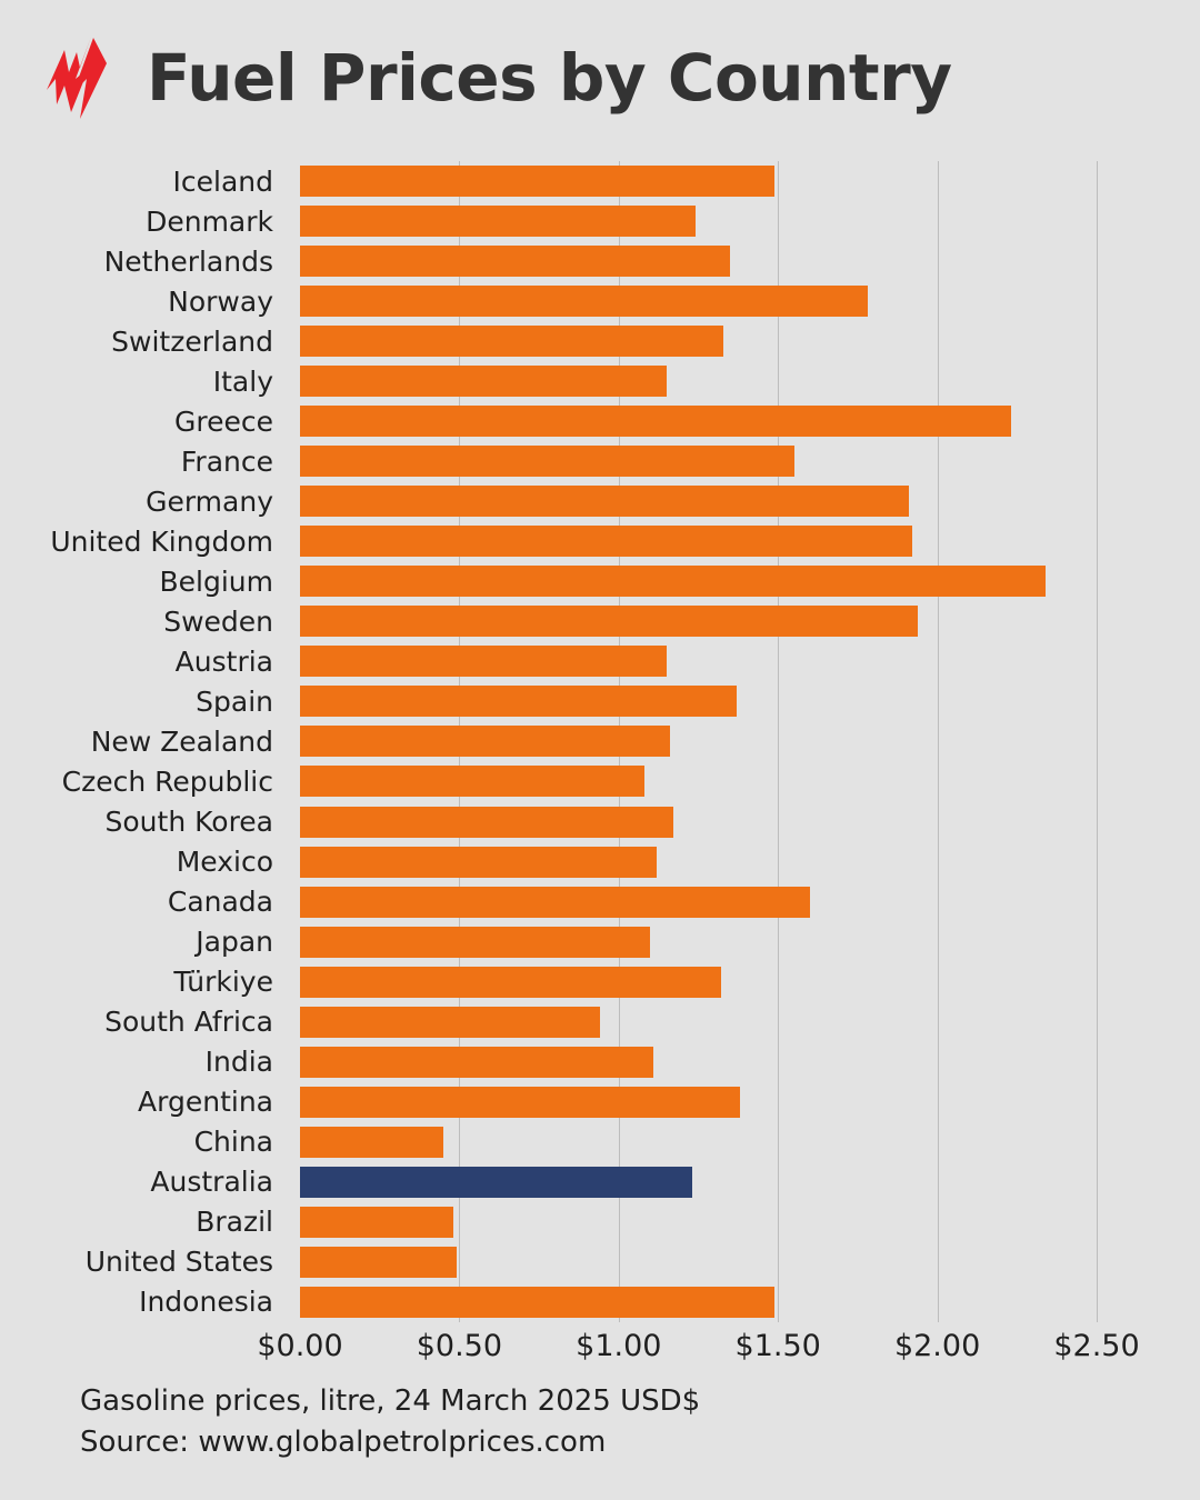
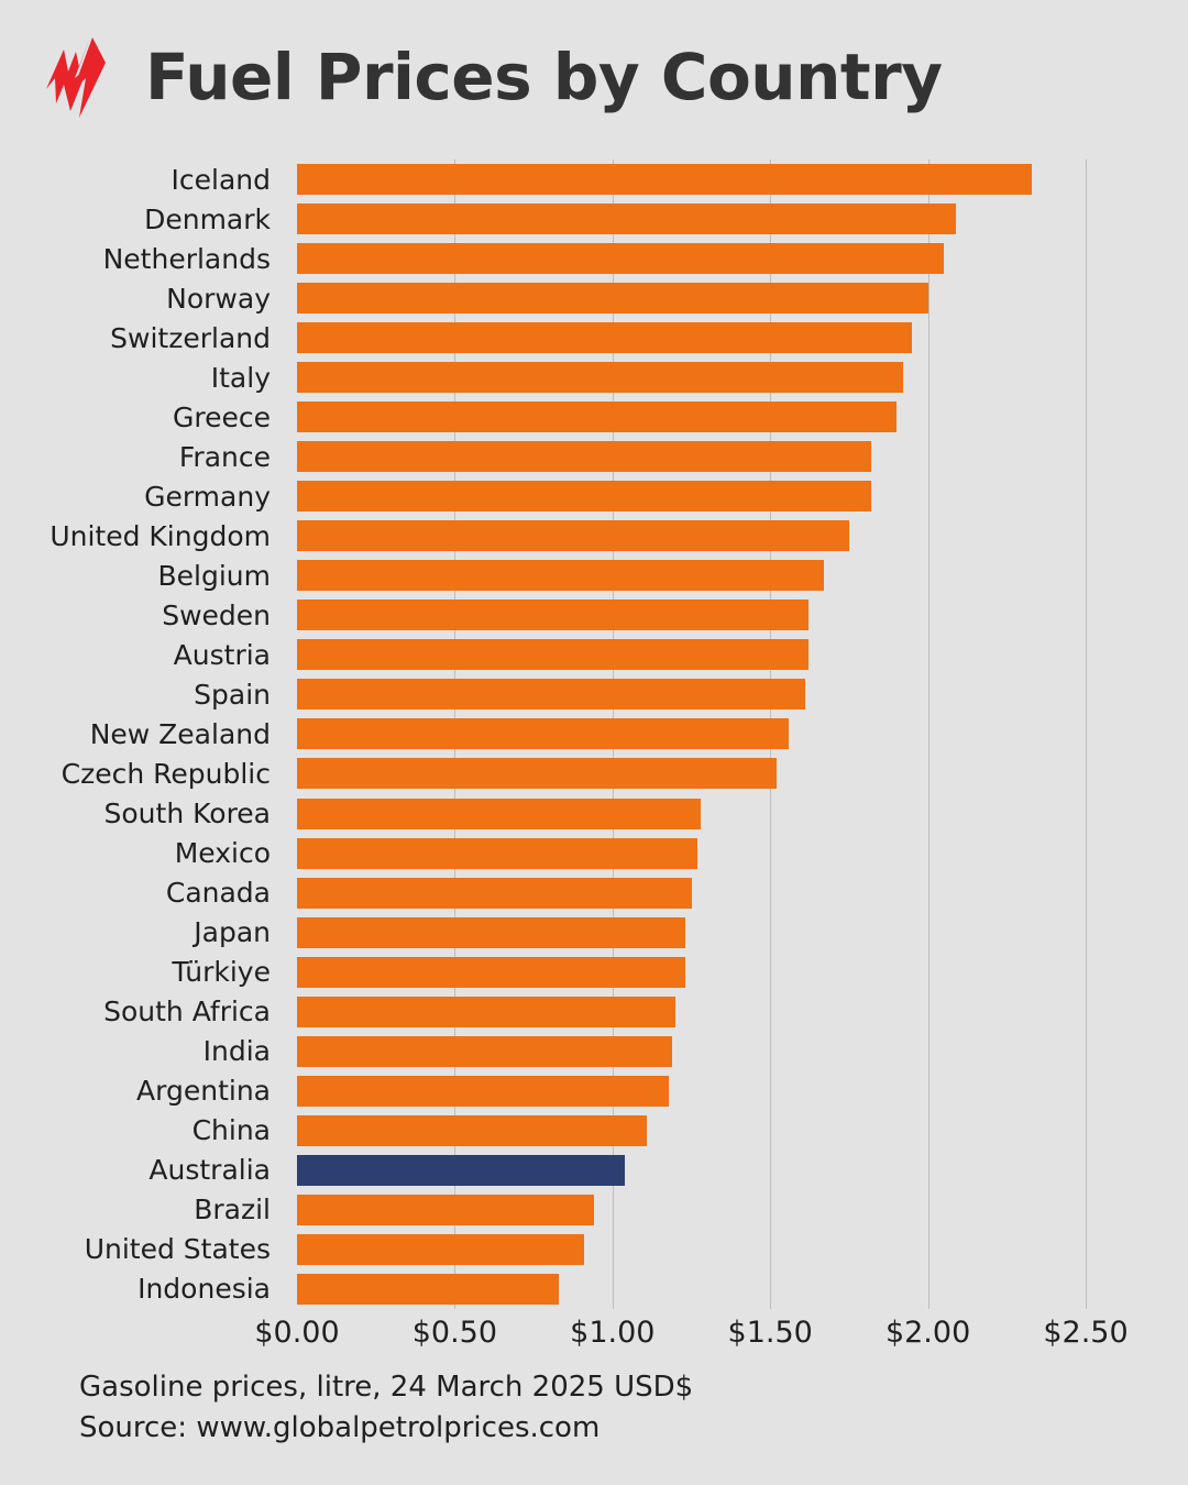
Iceland: $1.49 -> $2.33
Denmark: $1.24 -> $2.09
Netherlands: $1.35 -> $2.05
Norway: $1.78 -> $2.00
Switzerland: $1.33 -> $1.95
Italy: $1.15 -> $1.92
Greece: $2.23 -> $1.90
France: $1.55 -> $1.82
Germany: $1.91 -> $1.82
United Kingdom: $1.92 -> $1.75
Belgium: $2.34 -> $1.67
Sweden: $1.94 -> $1.62
Austria: $1.15 -> $1.62
Spain: $1.37 -> $1.61
New Zealand: $1.16 -> $1.56
Czech Republic: $1.08 -> $1.52
South Korea: $1.17 -> $1.28
Mexico: $1.12 -> $1.27
Canada: $1.60 -> $1.25
Japan: $1.10 -> $1.23
Türkiye: $1.32 -> $1.23
South Africa: $0.94 -> $1.20
India: $1.11 -> $1.19
Argentina: $1.38 -> $1.18
China: $0.45 -> $1.11
Australia: $1.23 -> $1.04
Brazil: $0.48 -> $0.94
United States: $0.49 -> $0.91
Indonesia: $1.49 -> $0.83
